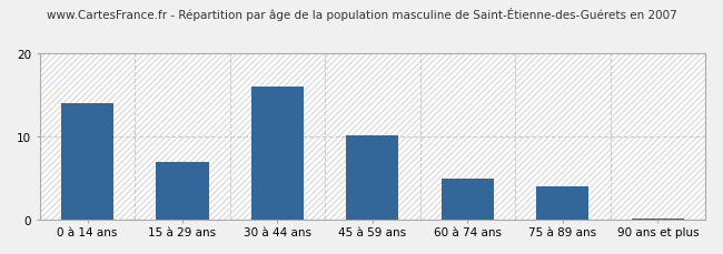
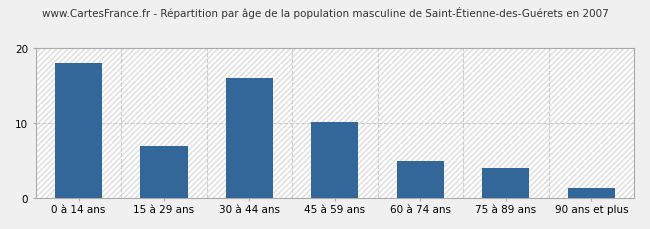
0 à 14 ans: 14.0 -> 18.0
90 ans et plus: 0.2 -> 1.4
